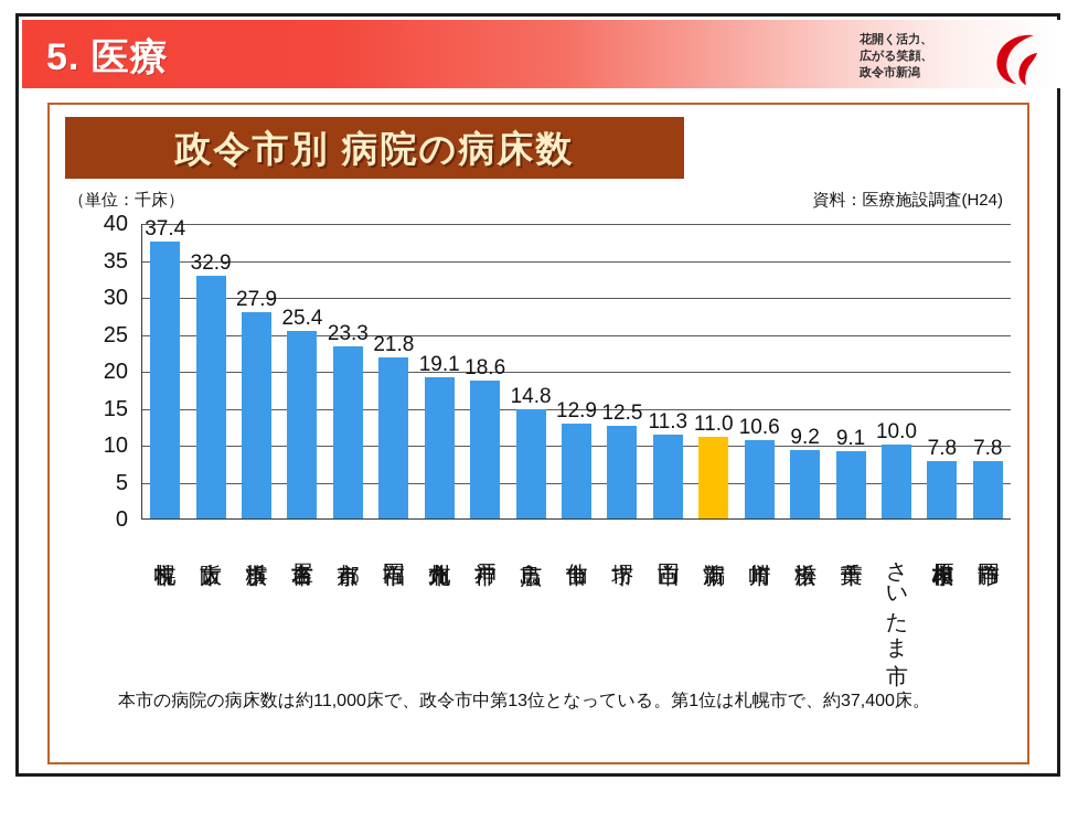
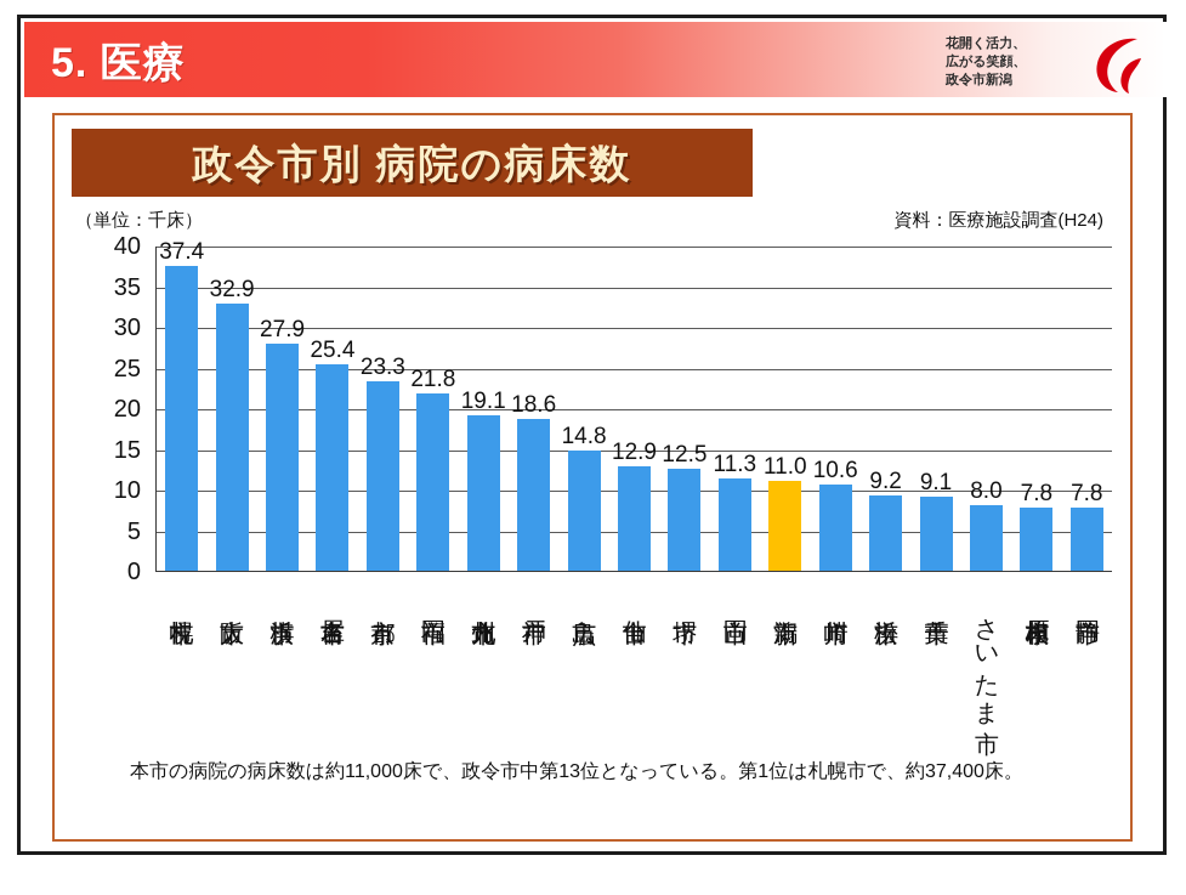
さいたま市: 10.0 -> 8.0
